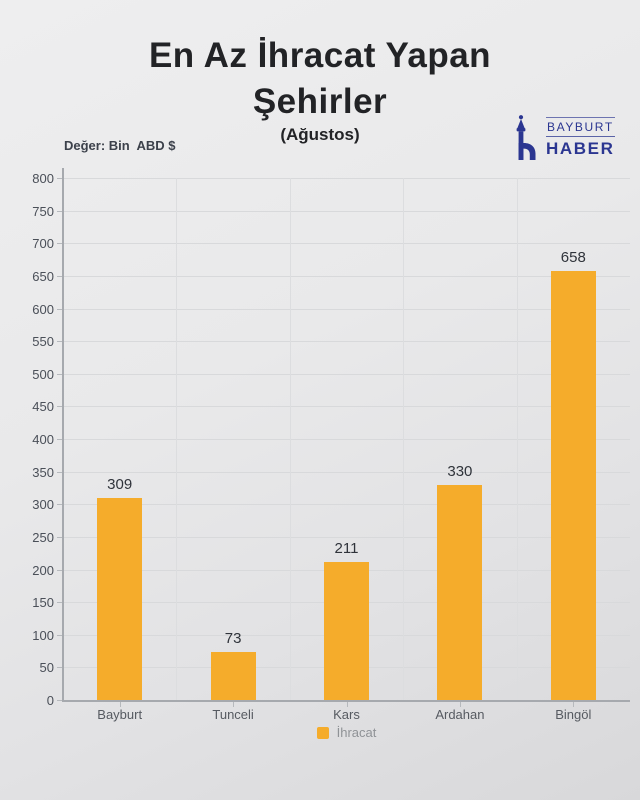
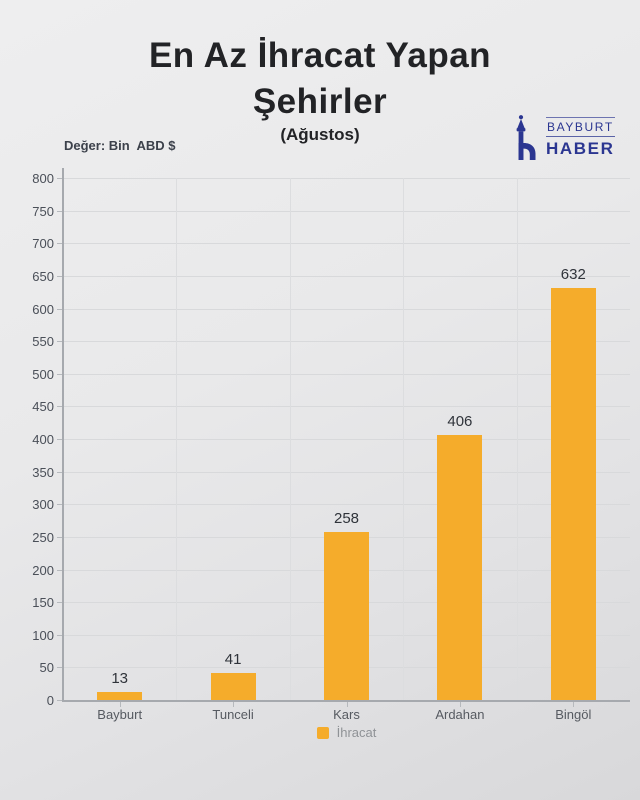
Bayburt: 309 -> 13
Tunceli: 73 -> 41
Kars: 211 -> 258
Ardahan: 330 -> 406
Bingöl: 658 -> 632
